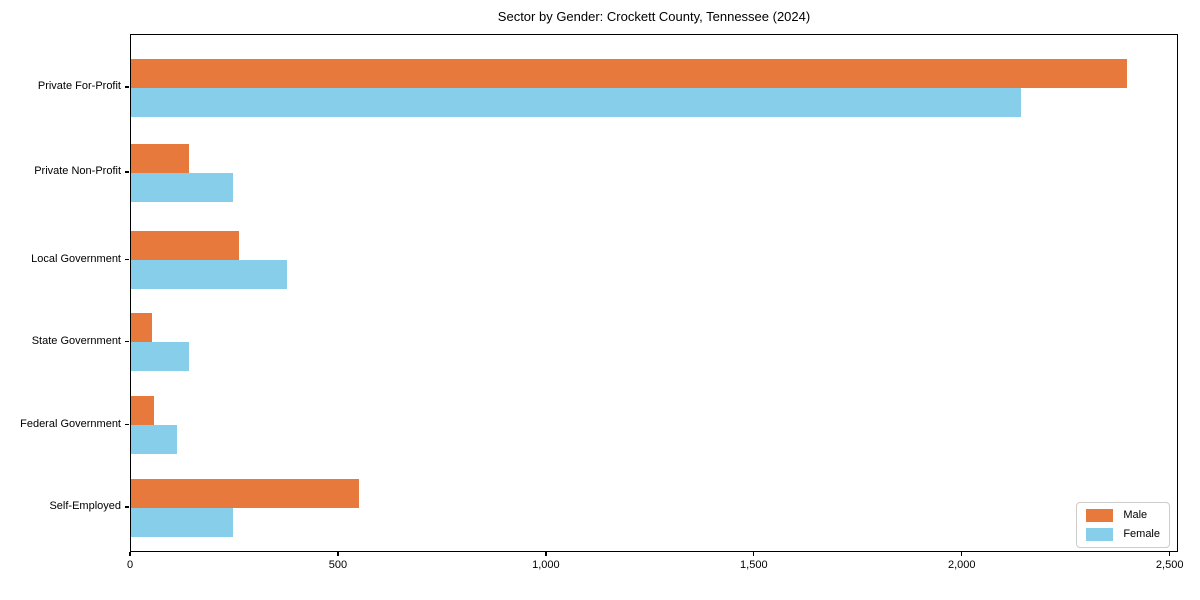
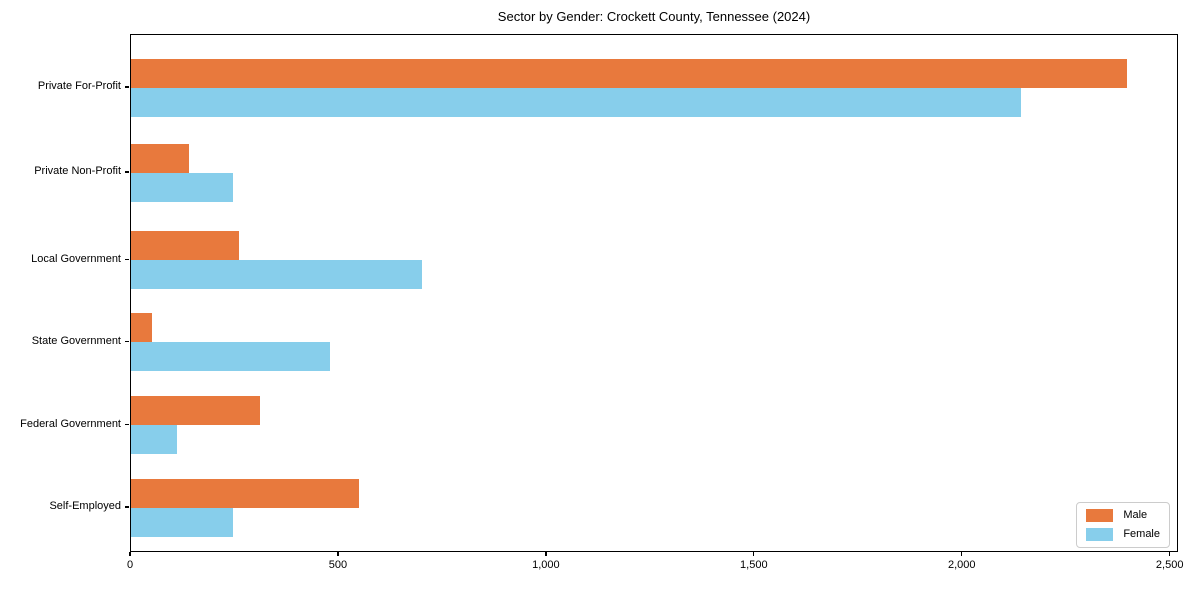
Female/Local Government: 380 -> 700
Female/State Government: 140 -> 480
Male/Federal Government: 60 -> 310
